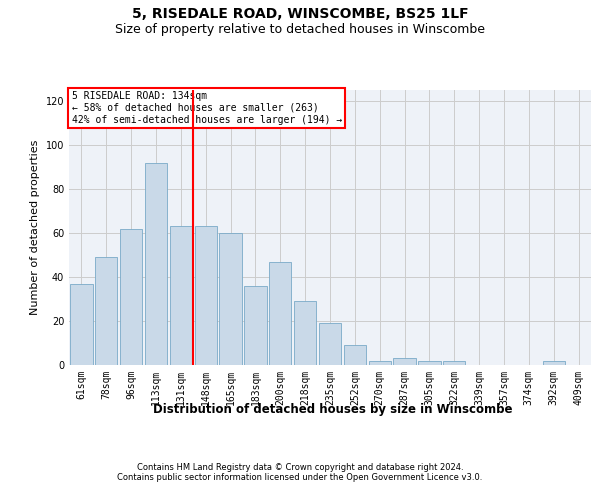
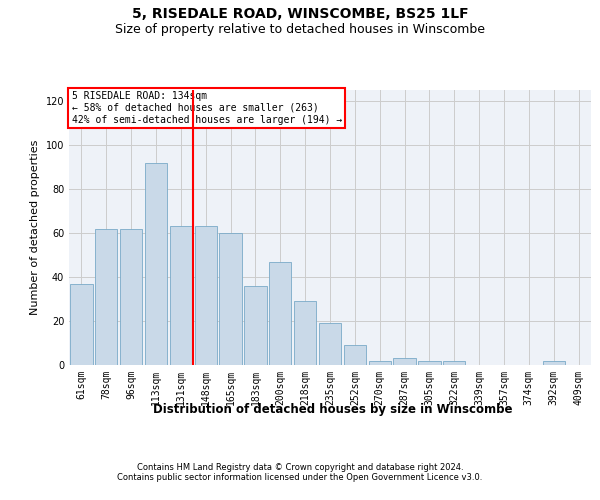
78sqm: 49 -> 62
